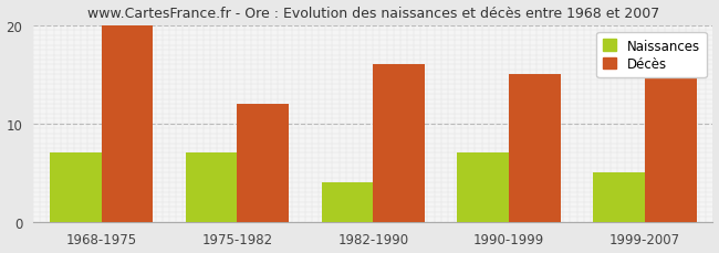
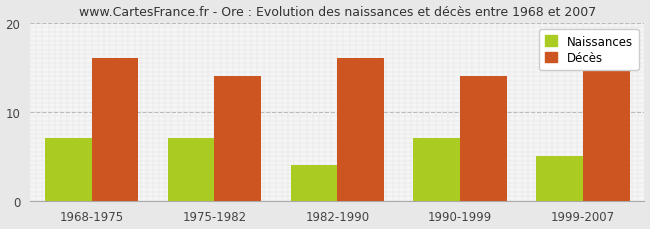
Décès/1968-1975: 20 -> 16
Décès/1975-1982: 12 -> 14
Décès/1990-1999: 15 -> 14
